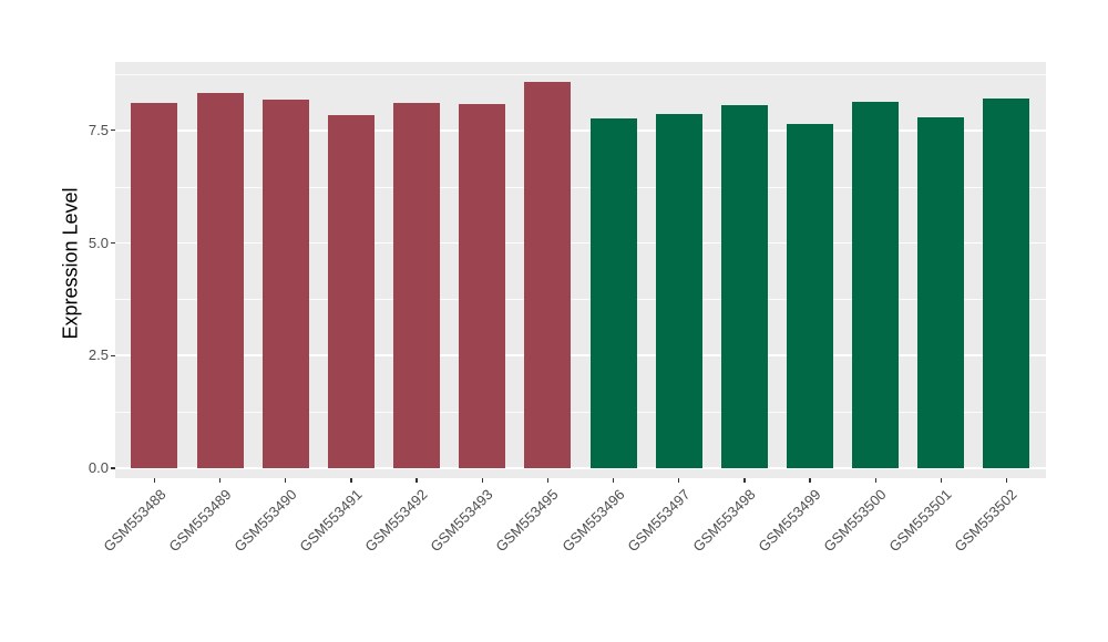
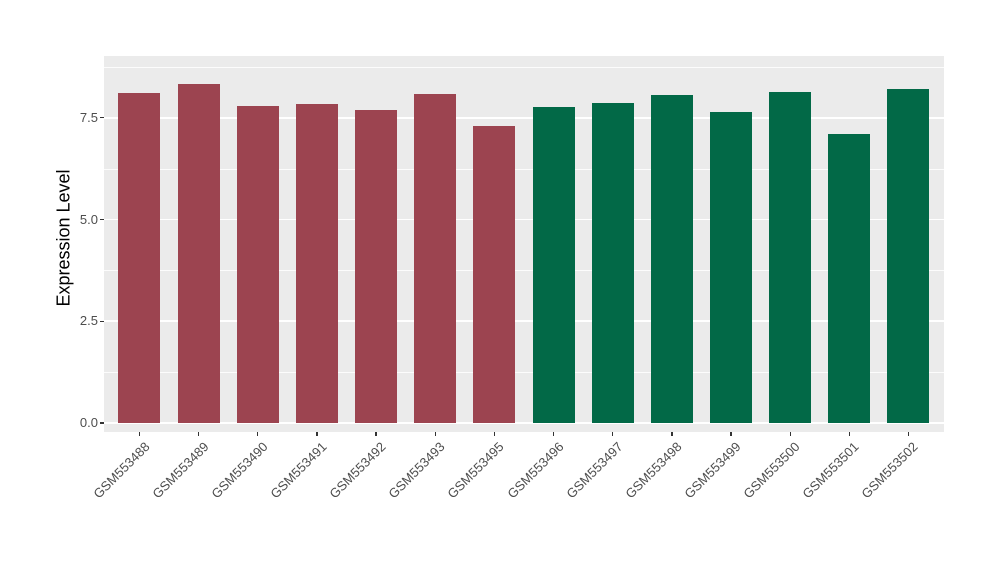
GSM553490: 8.2 -> 7.8
GSM553492: 8.1 -> 7.7
GSM553495: 8.6 -> 7.3
GSM553501: 7.8 -> 7.1
